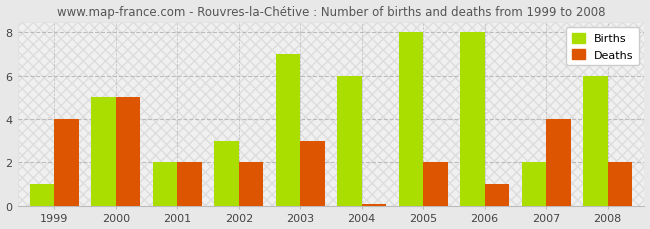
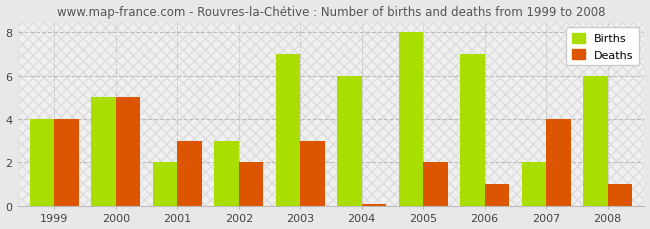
Births/1999: 1 -> 4
Deaths/2001: 2.0 -> 3.0
Births/2006: 8 -> 7
Deaths/2008: 2.0 -> 1.0
